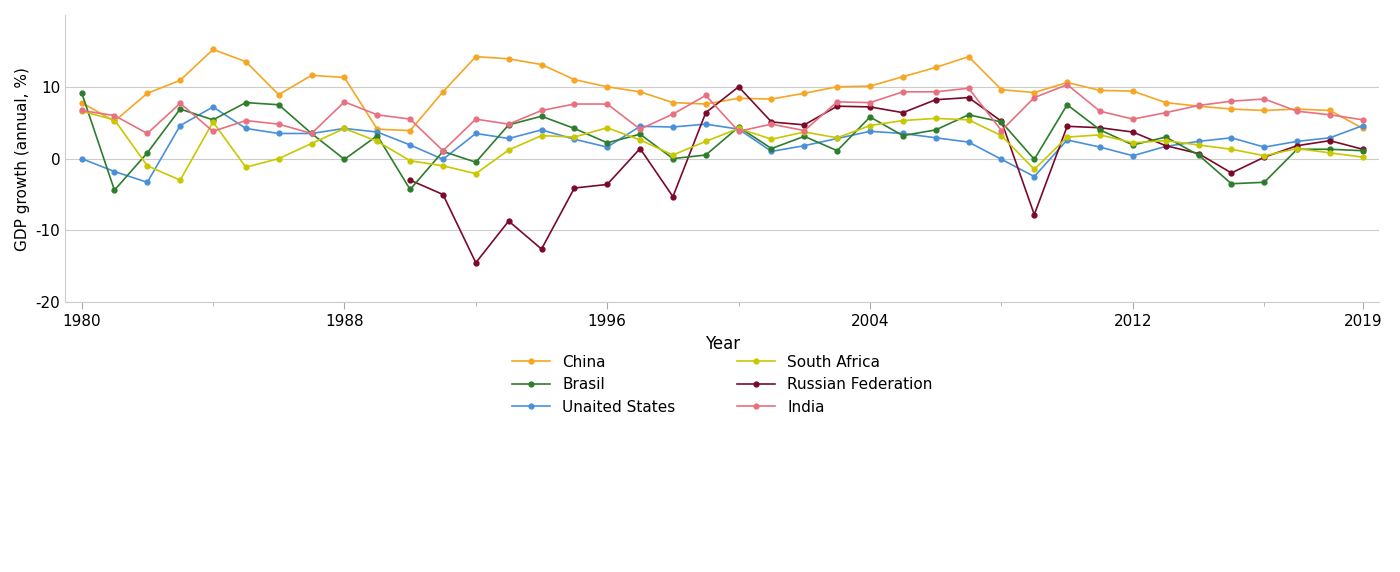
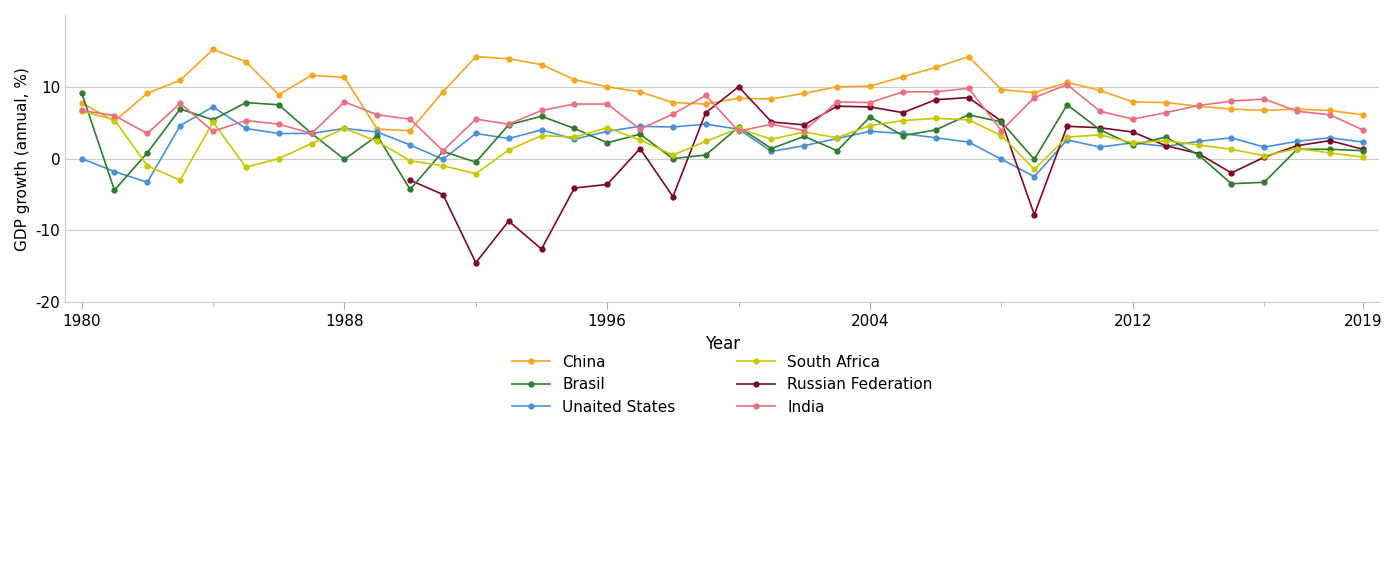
Unaited States/1996: 1.6 -> 3.8
China/2012: 9.4 -> 7.9
Unaited States/2012: 0.4 -> 2.2
China/2019: 4.2 -> 6.1
Unaited States/2019: 4.6 -> 2.3
India/2019: 5.4 -> 4.0
